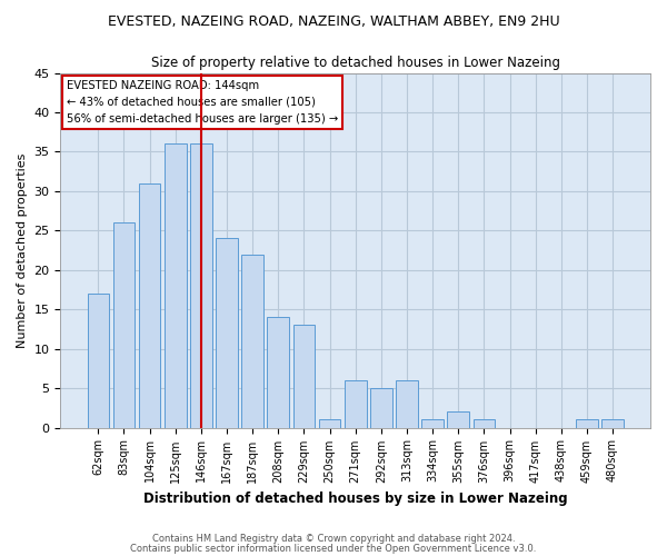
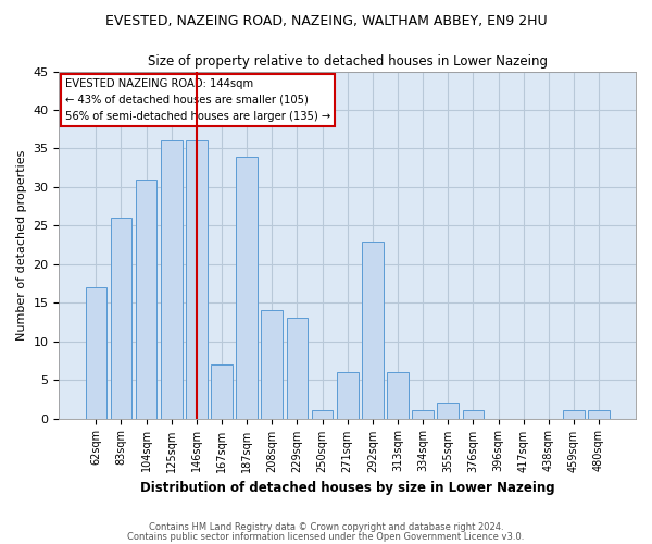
167sqm: 24 -> 7
187sqm: 22 -> 34
292sqm: 5 -> 23
